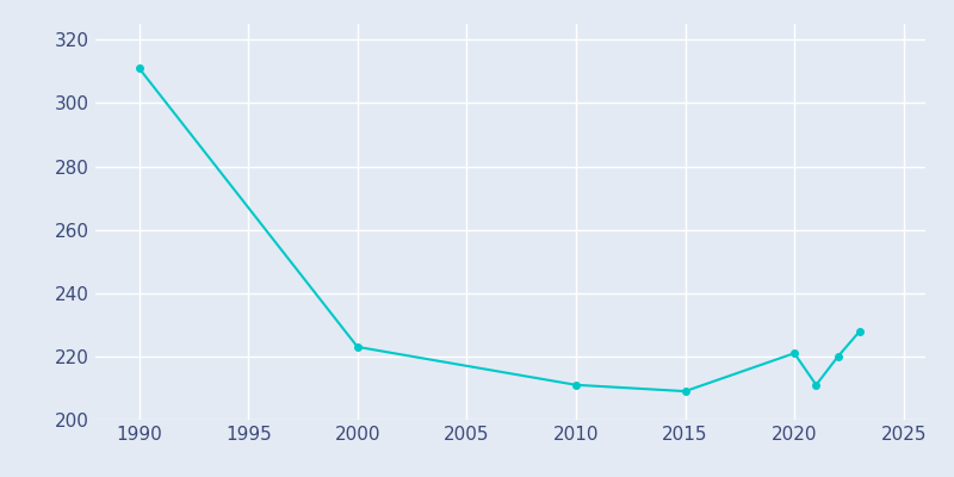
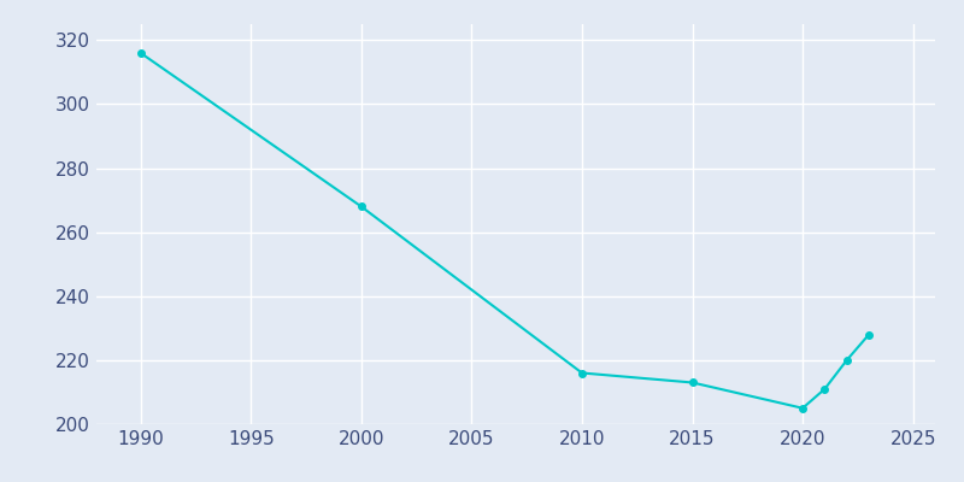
1990: 311 -> 316
2000: 223 -> 268
2010: 211 -> 216
2015: 209 -> 213
2020: 221 -> 205
